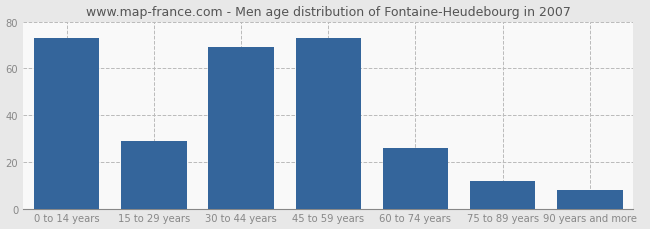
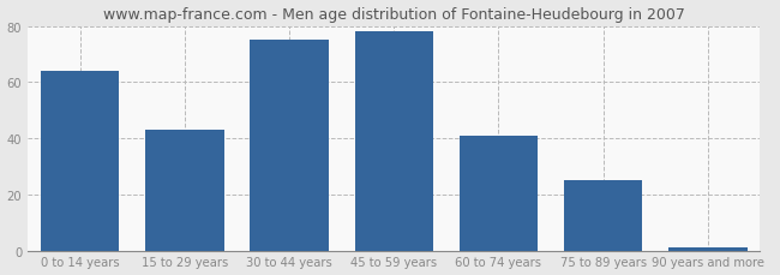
0 to 14 years: 73 -> 64
15 to 29 years: 29 -> 43
30 to 44 years: 69 -> 75
45 to 59 years: 73 -> 78
60 to 74 years: 26 -> 41
75 to 89 years: 12 -> 25
90 years and more: 8 -> 1
